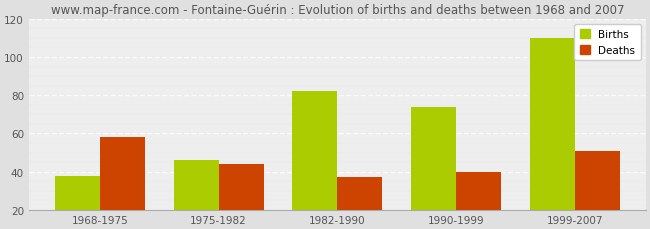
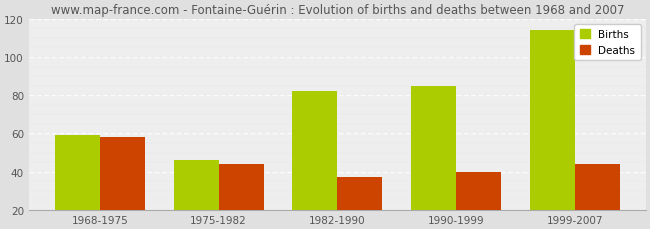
Births/1968-1975: 38 -> 59
Births/1990-1999: 74 -> 85
Births/1999-2007: 110 -> 114
Deaths/1999-2007: 51 -> 44
